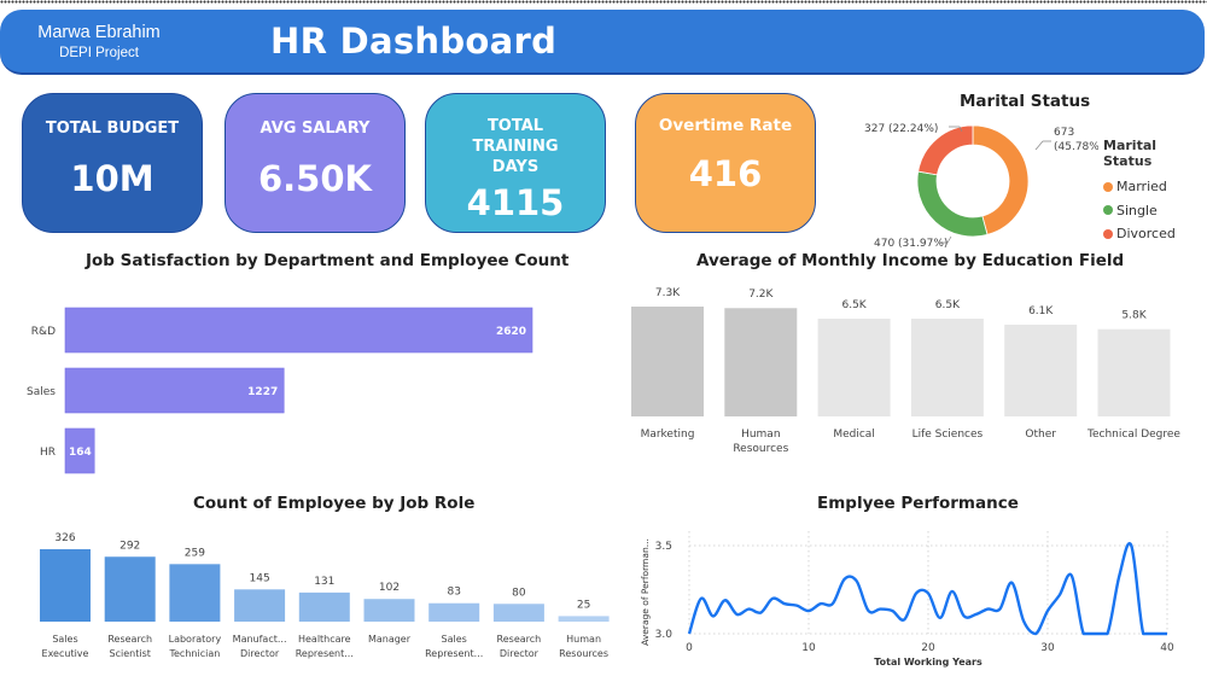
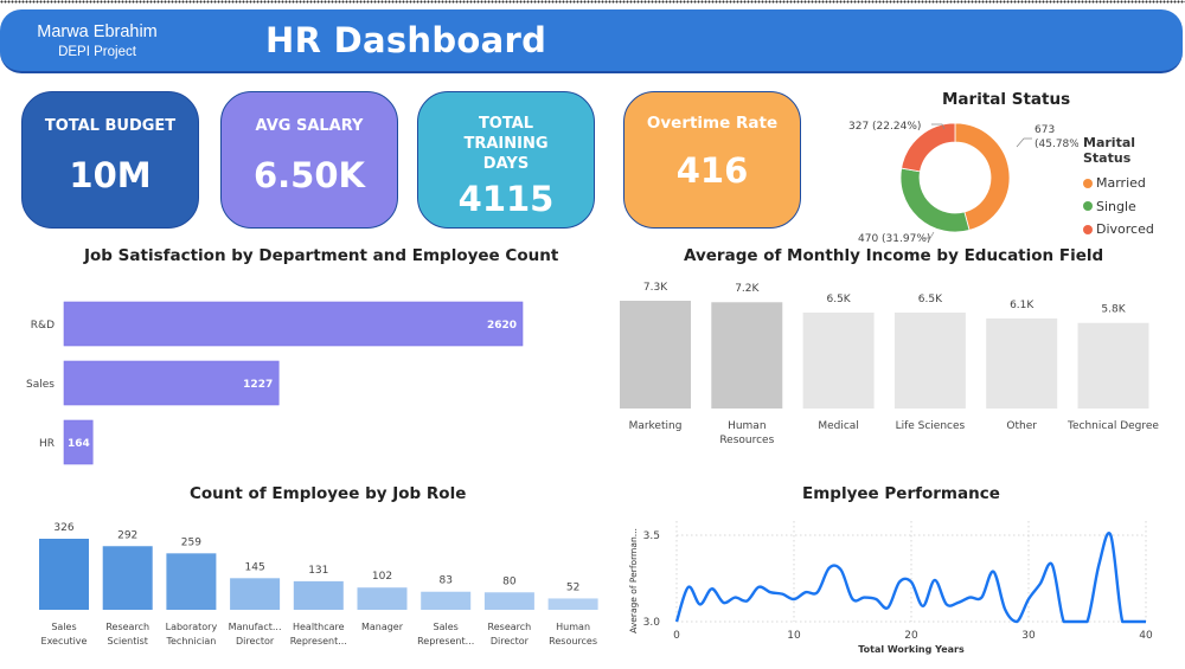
Count of Employee by Job Role/Human Resources: 25 -> 52
